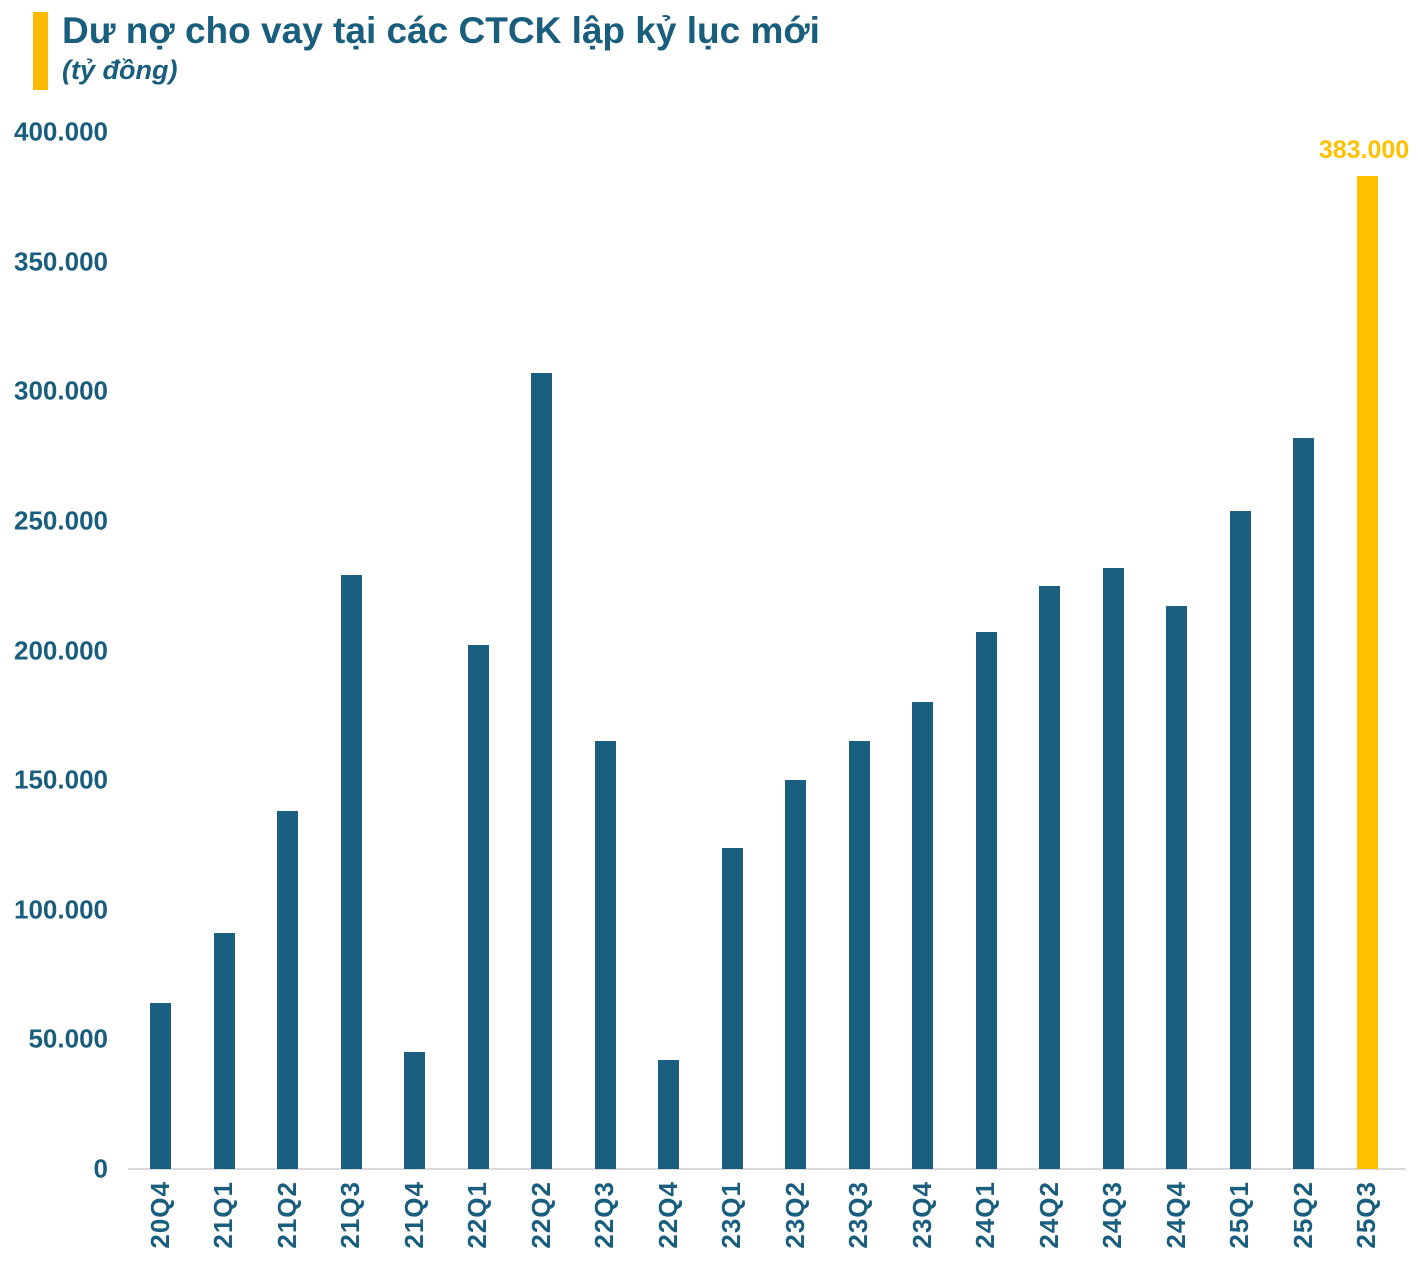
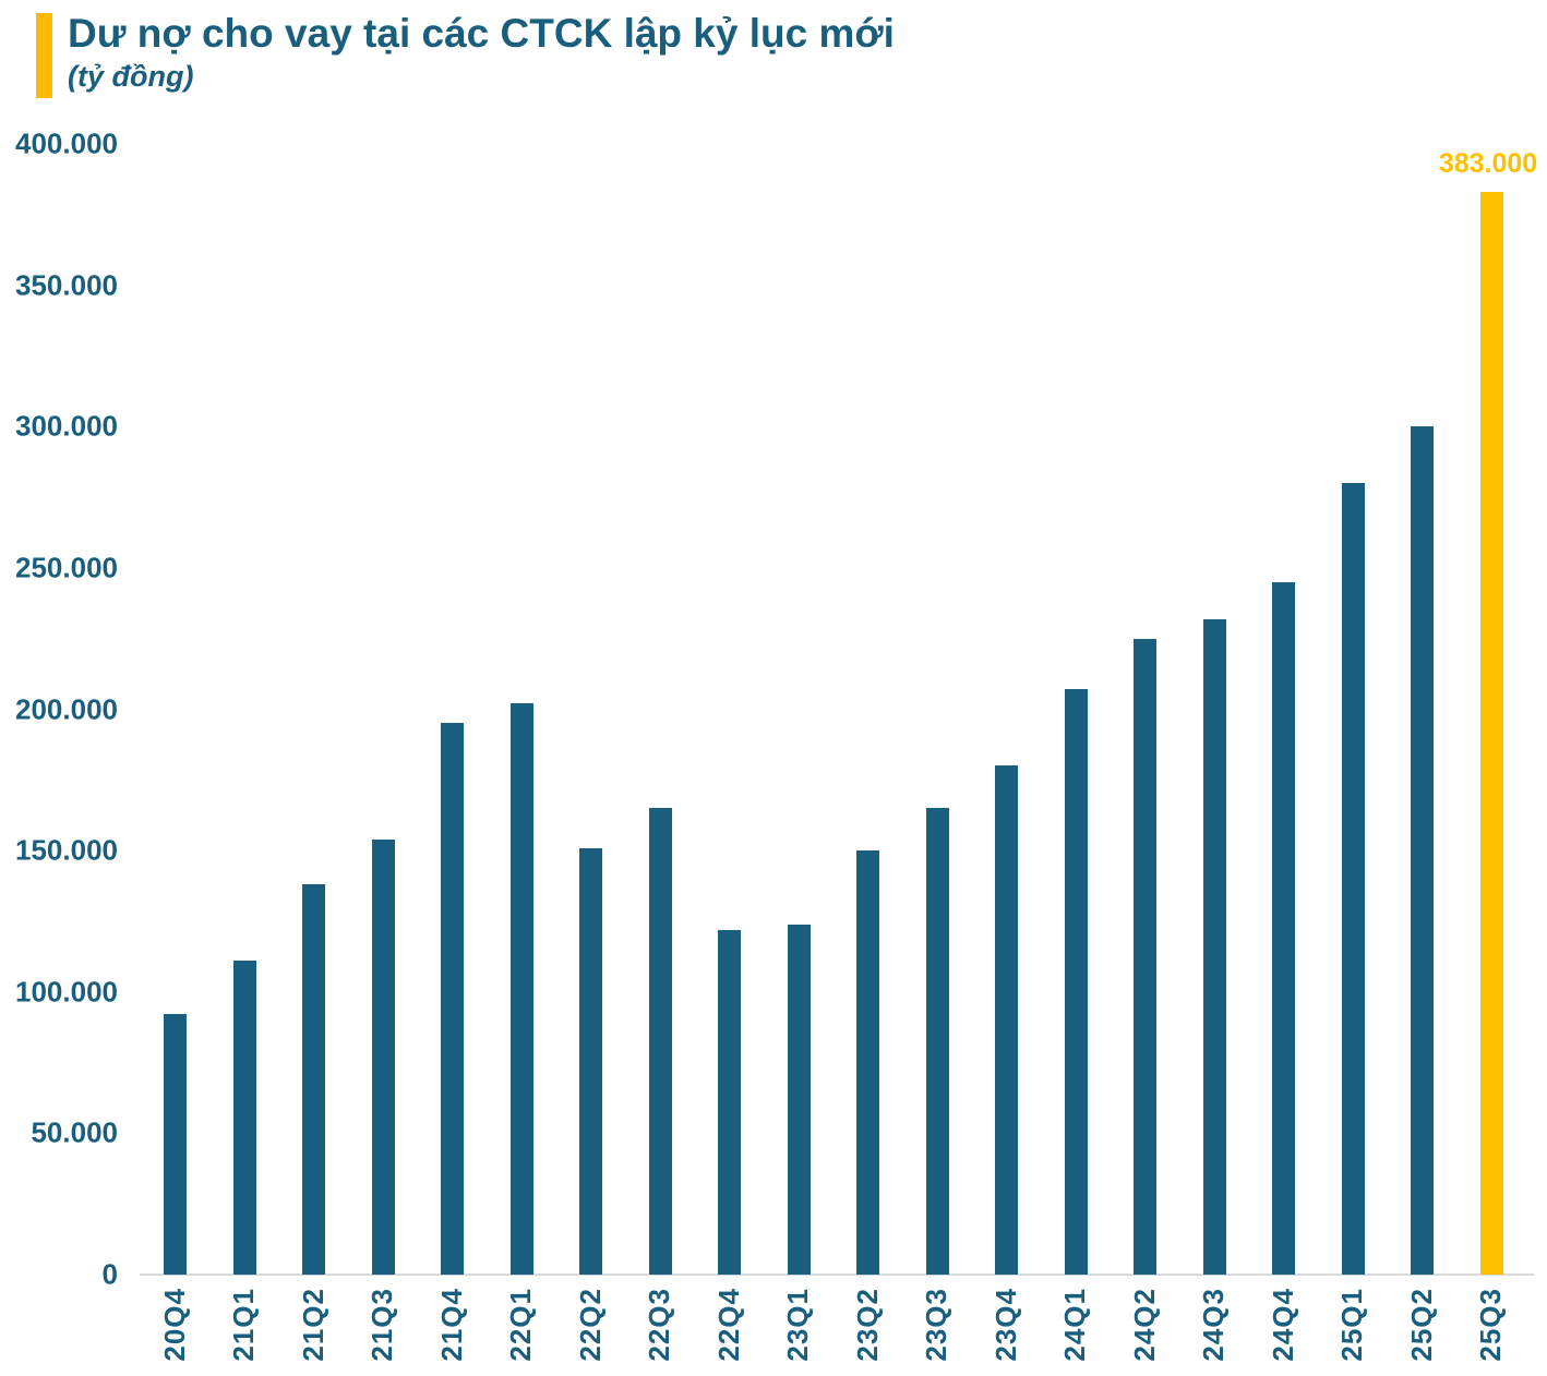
20Q4: 64000 -> 92000
21Q1: 91000 -> 111000
21Q3: 229000 -> 154000
21Q4: 45000 -> 195000
22Q2: 307000 -> 151000
22Q4: 42000 -> 122000
24Q4: 217000 -> 245000
25Q1: 254000 -> 280000
25Q2: 282000 -> 300000
